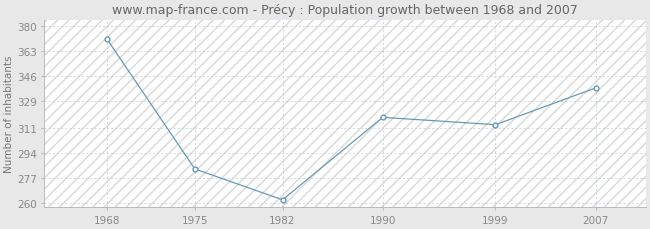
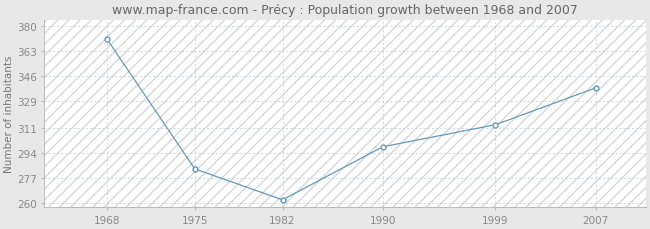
1990: 318 -> 298
